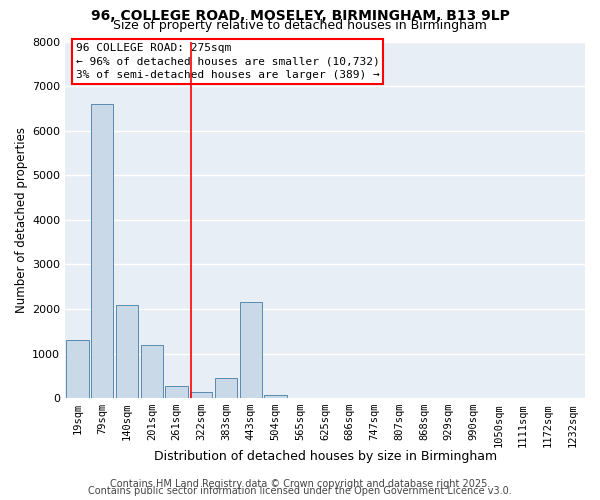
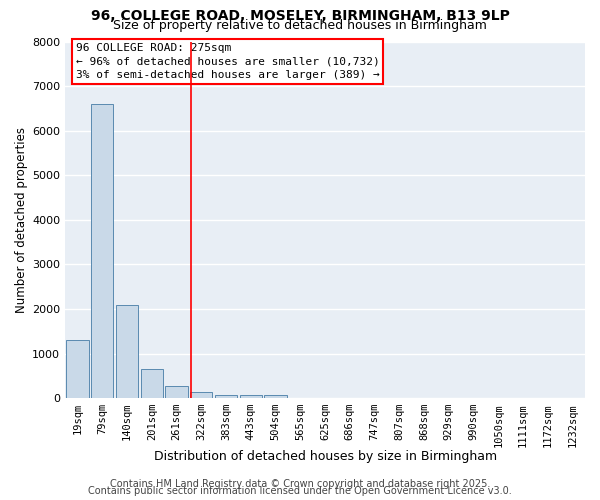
201sqm: 1200 -> 650
383sqm: 450 -> 80
443sqm: 2150 -> 60
